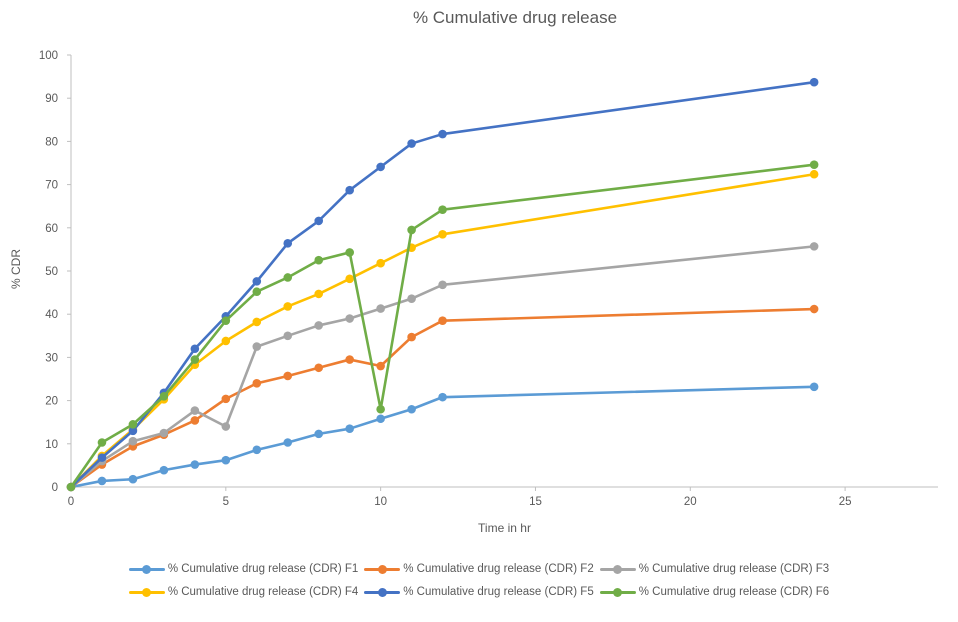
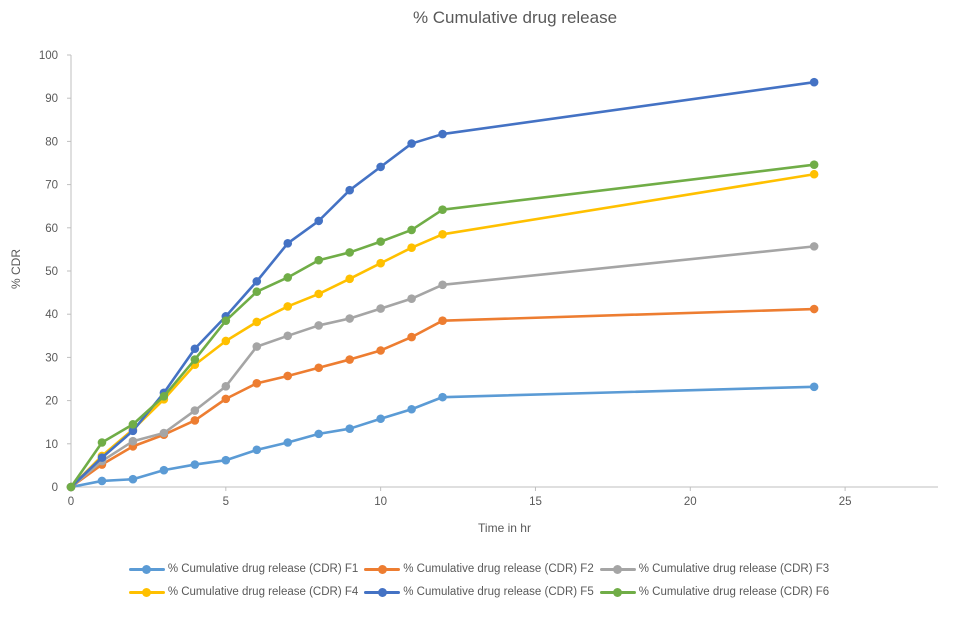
% Cumulative drug release (CDR) F3/5: 14 -> 23
% Cumulative drug release (CDR) F2/10: 28 -> 32
% Cumulative drug release (CDR) F6/10: 18 -> 57
